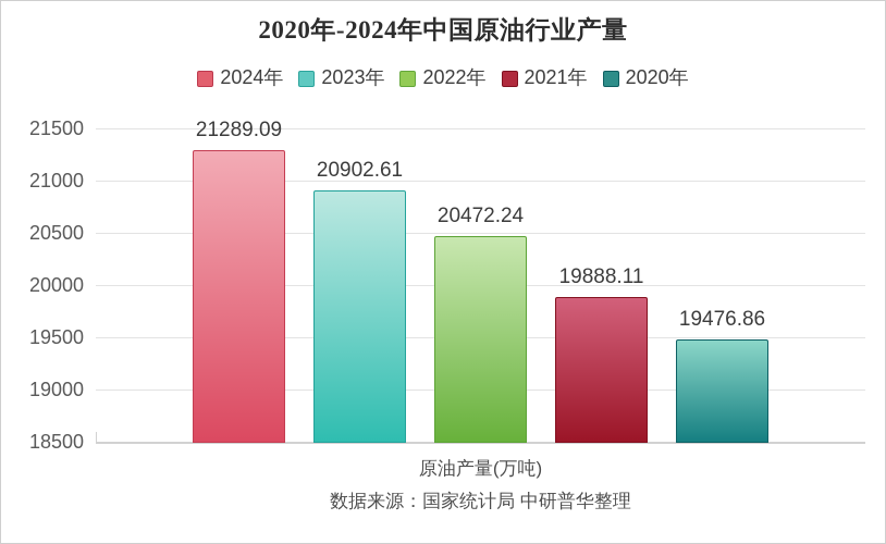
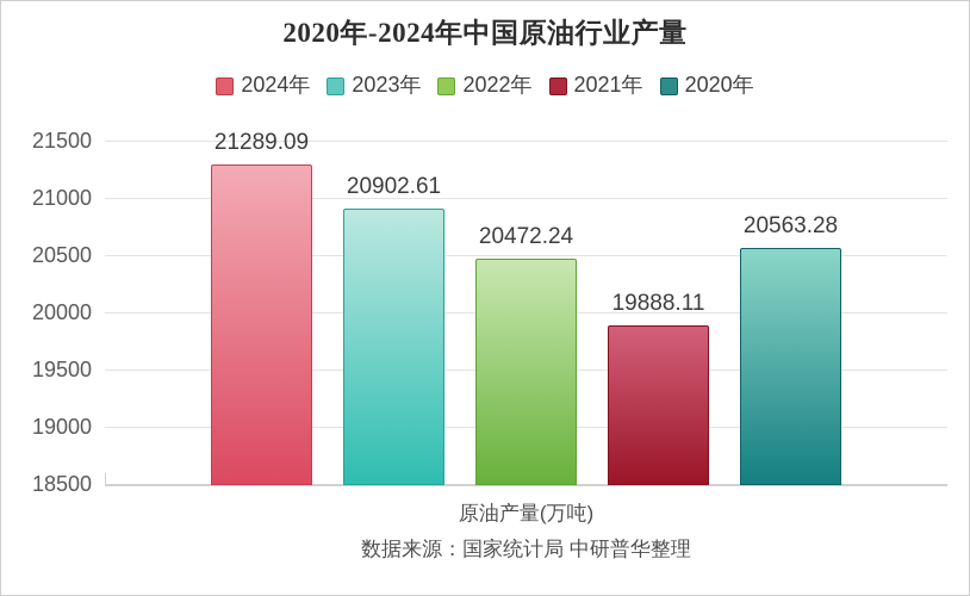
2020年: 19476.86 -> 20563.28
